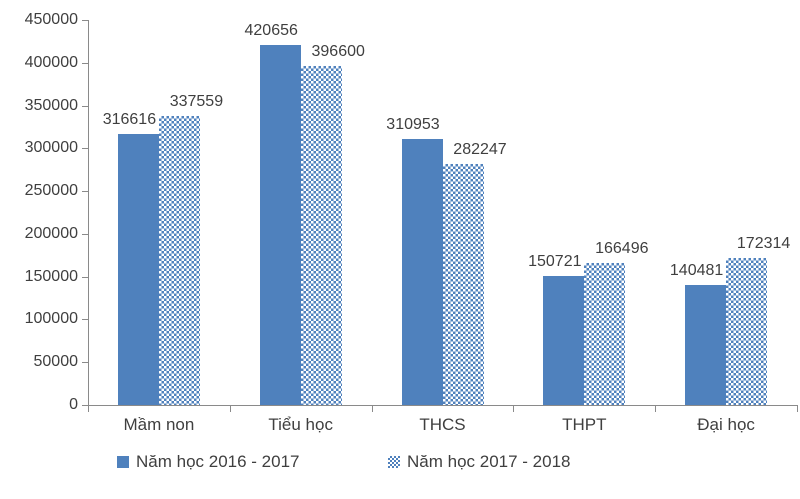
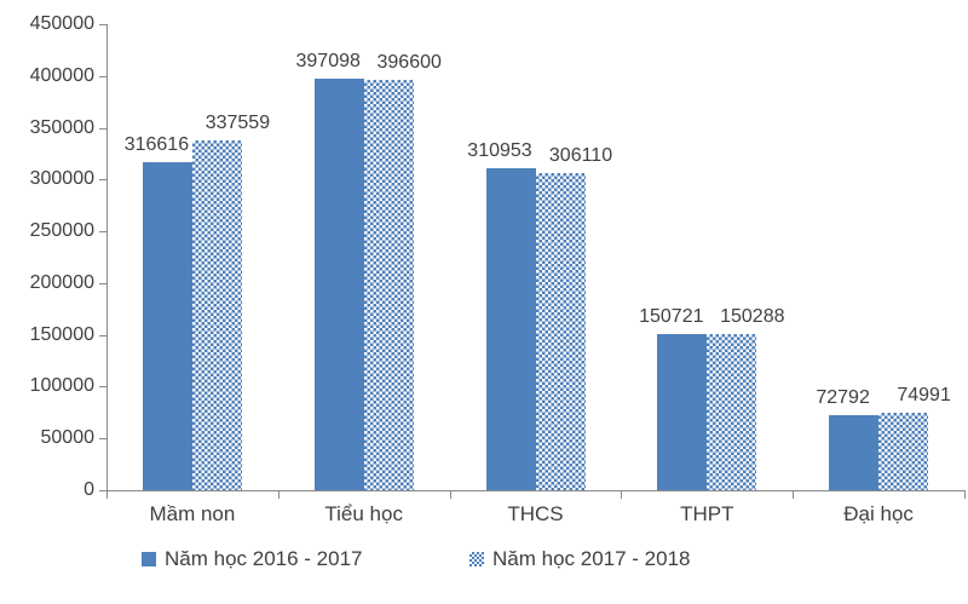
Năm học 2016 - 2017/Tiểu học: 420656 -> 397098
Năm học 2017 - 2018/THCS: 282247 -> 306110
Năm học 2017 - 2018/THPT: 166496 -> 150288
Năm học 2016 - 2017/Đại học: 140481 -> 72792
Năm học 2017 - 2018/Đại học: 172314 -> 74991
